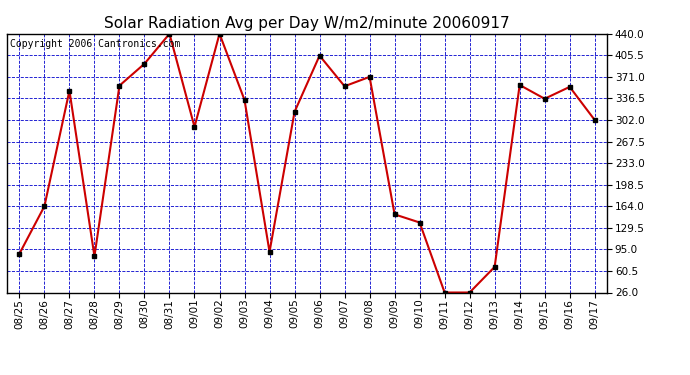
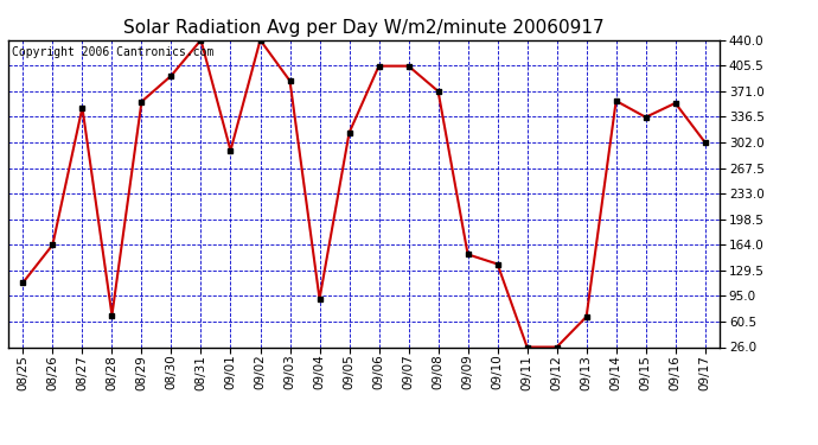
08/25: 88 -> 113
08/28: 84 -> 69
09/03: 334 -> 385
09/07: 356 -> 405
